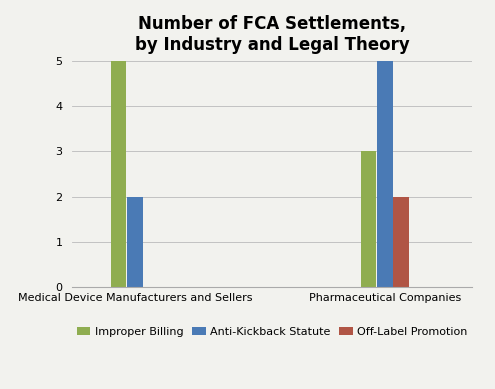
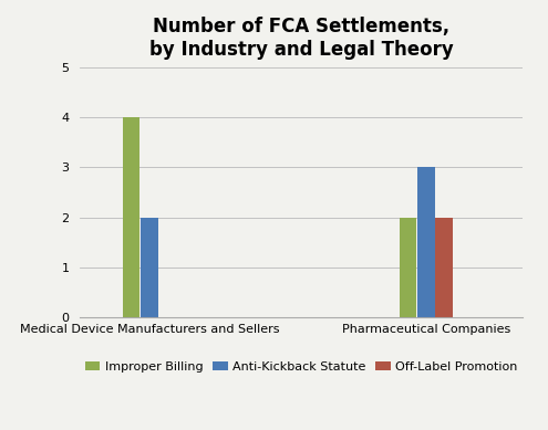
Improper Billing/Medical Device Manufacturers and Sellers: 5 -> 4
Improper Billing/Pharmaceutical Companies: 3 -> 2
Anti-Kickback Statute/Pharmaceutical Companies: 5 -> 3
